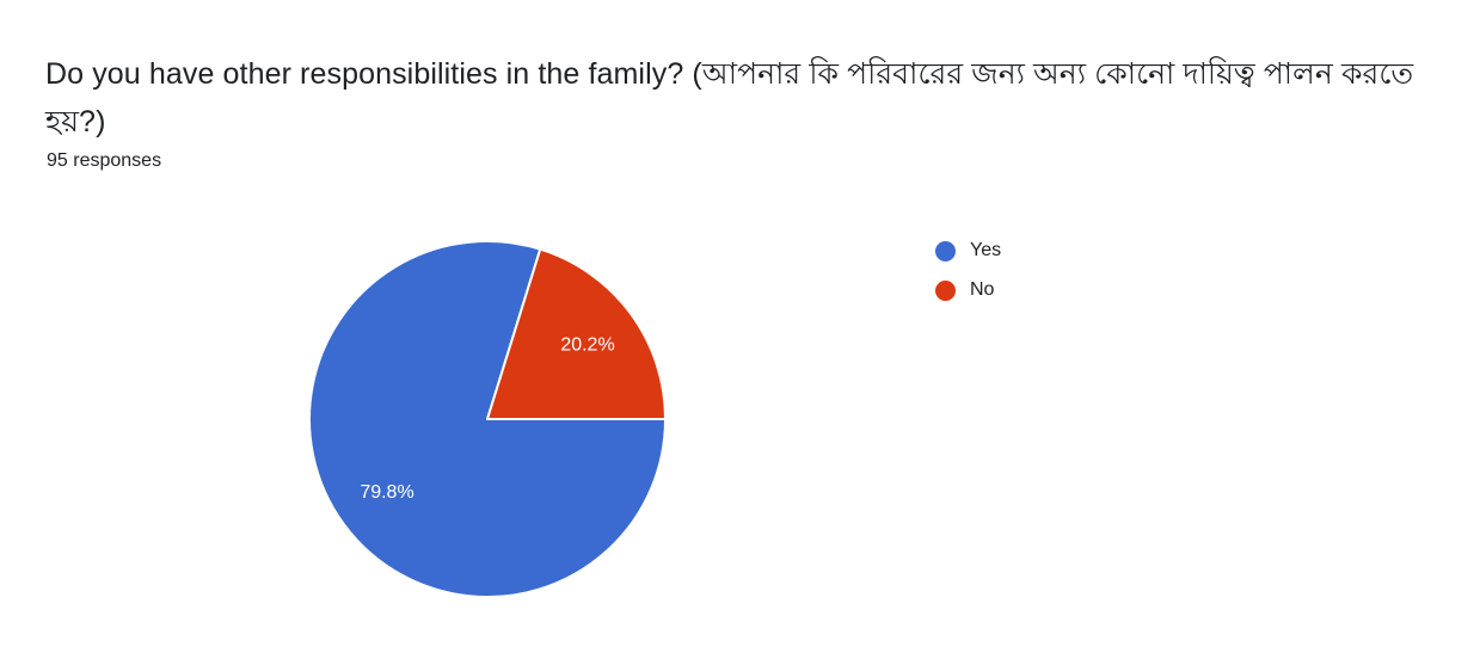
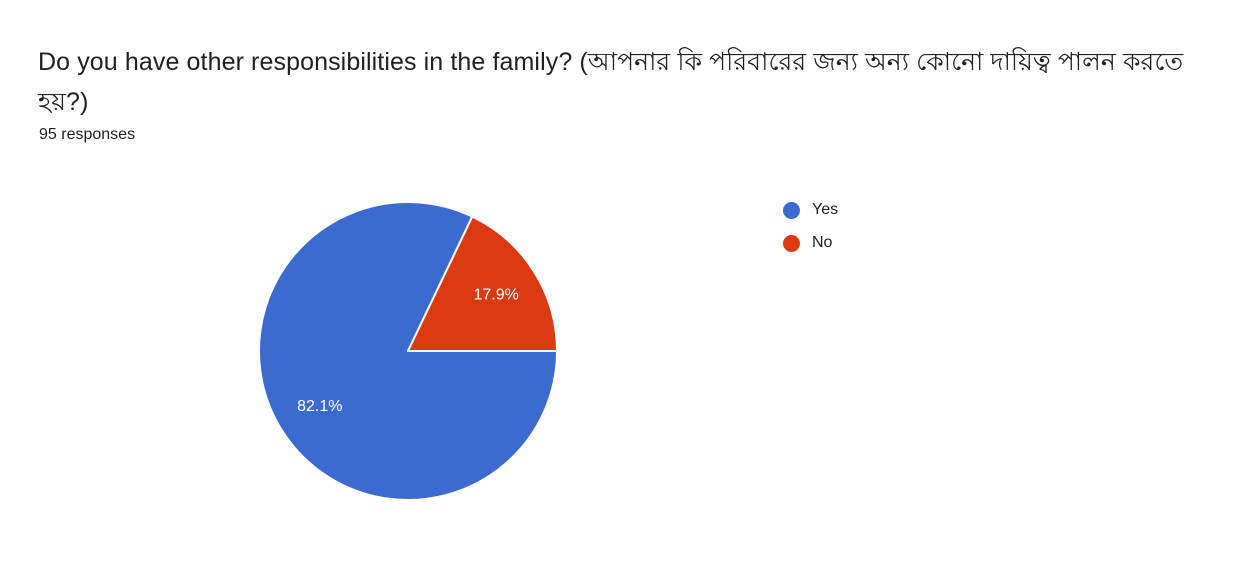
Yes: 79.8% -> 82.1%
No: 20.2% -> 17.9%
